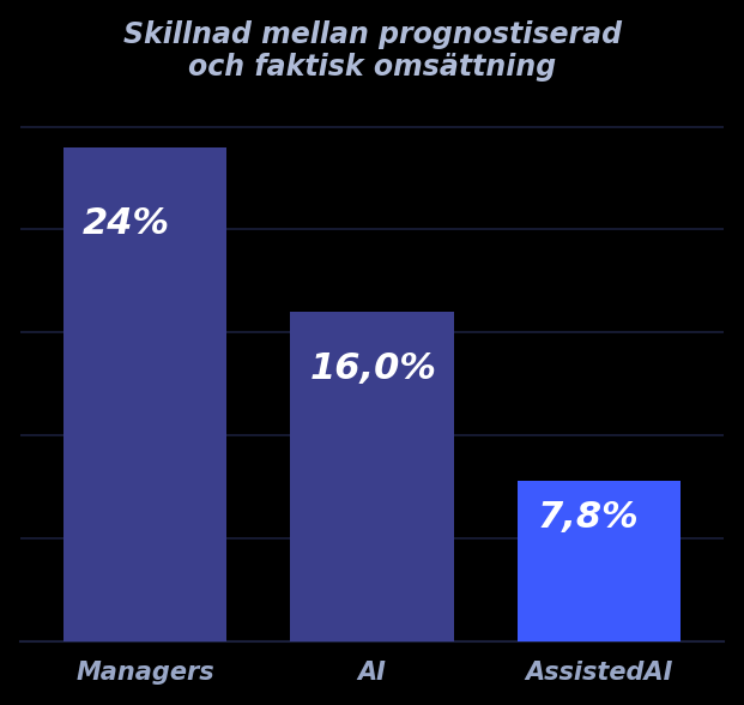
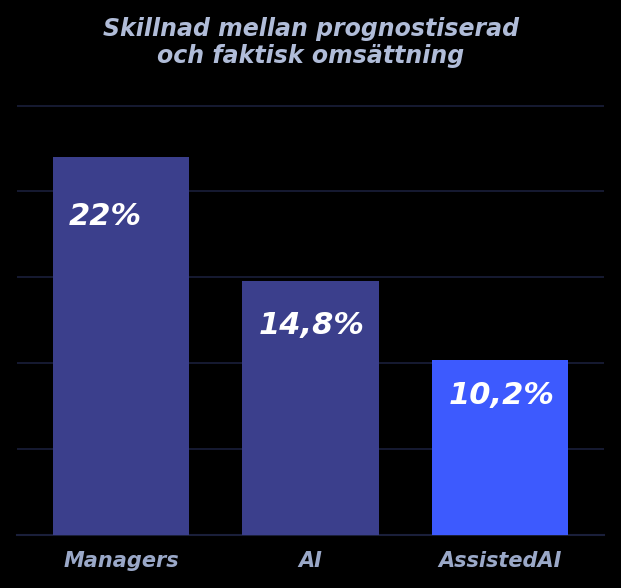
Managers: 24% -> 22%
AI: 16,0% -> 14,8%
AssistedAI: 7,8% -> 10,2%
